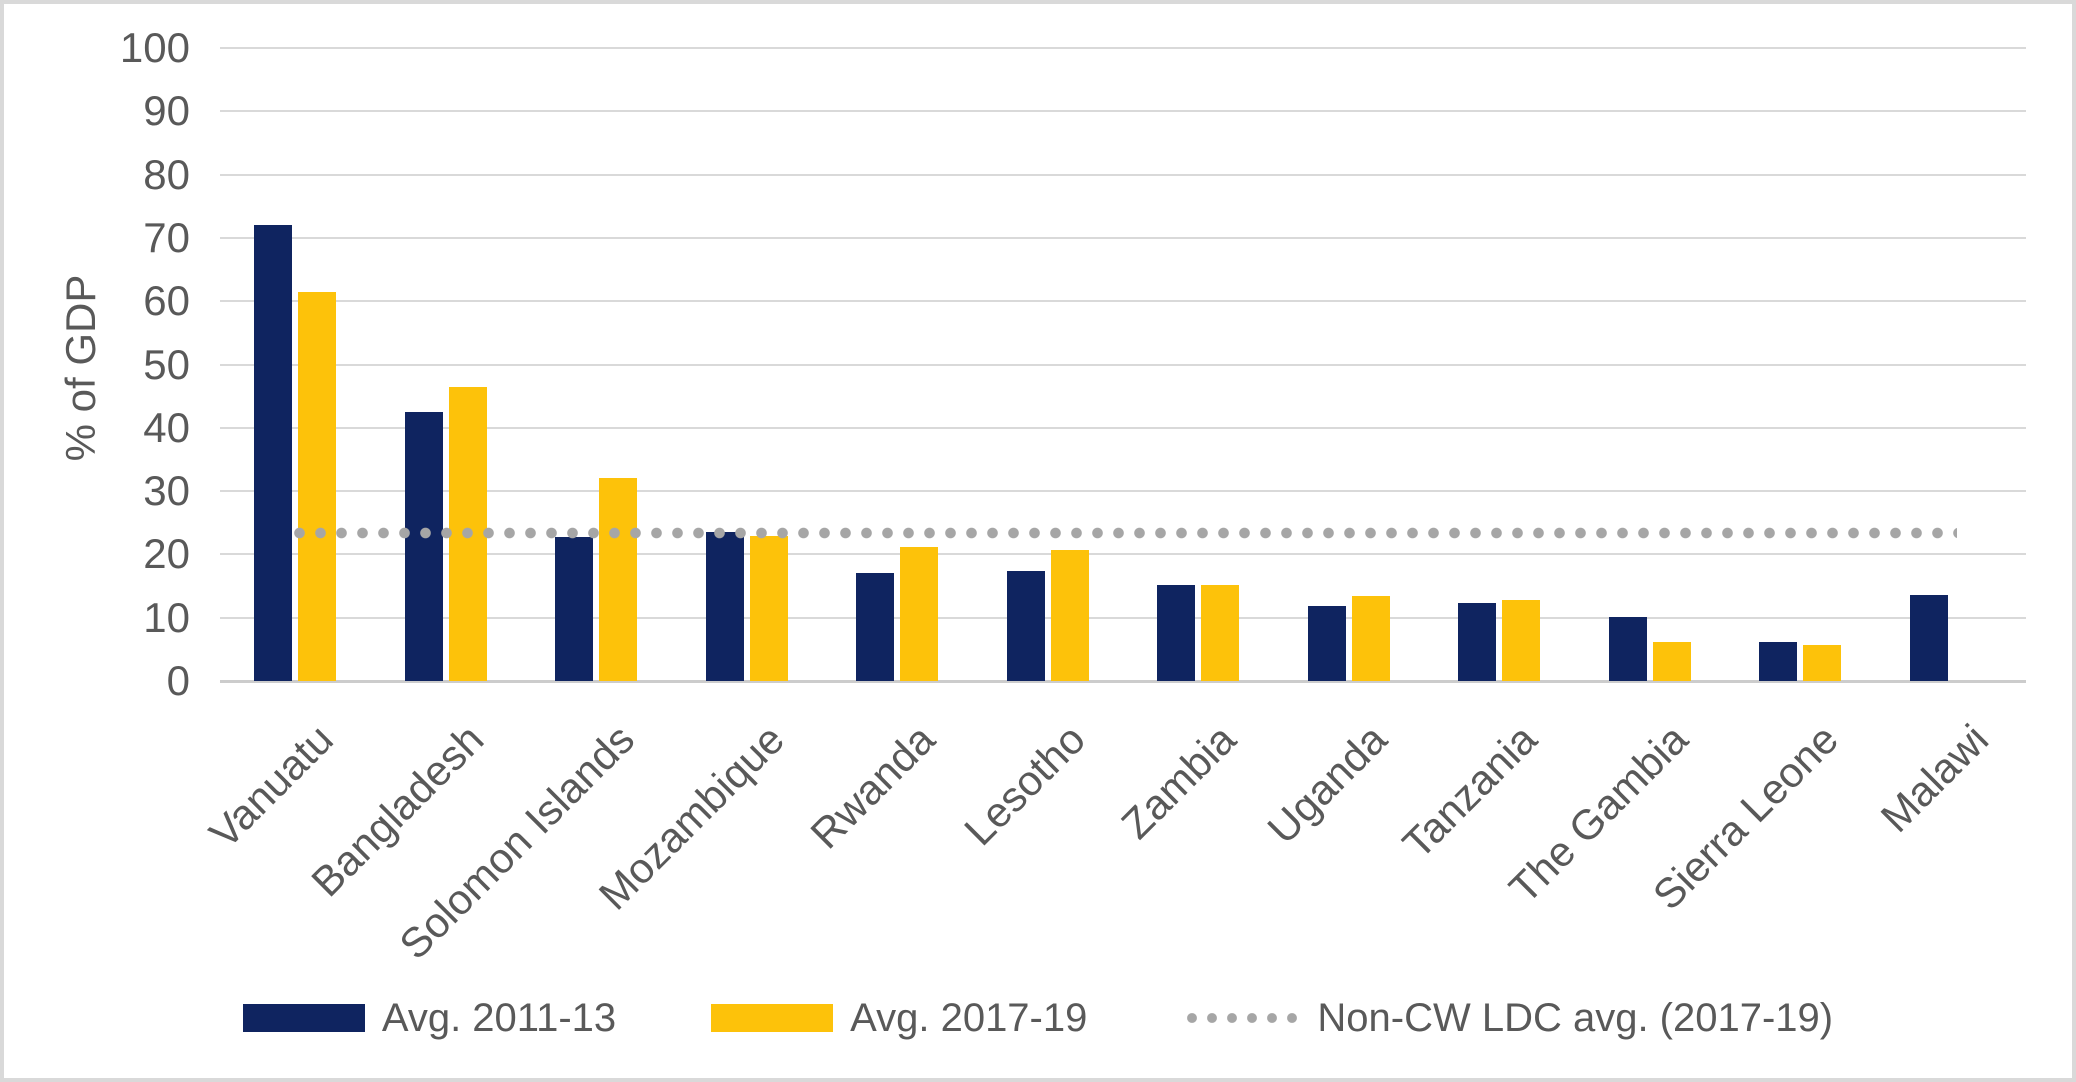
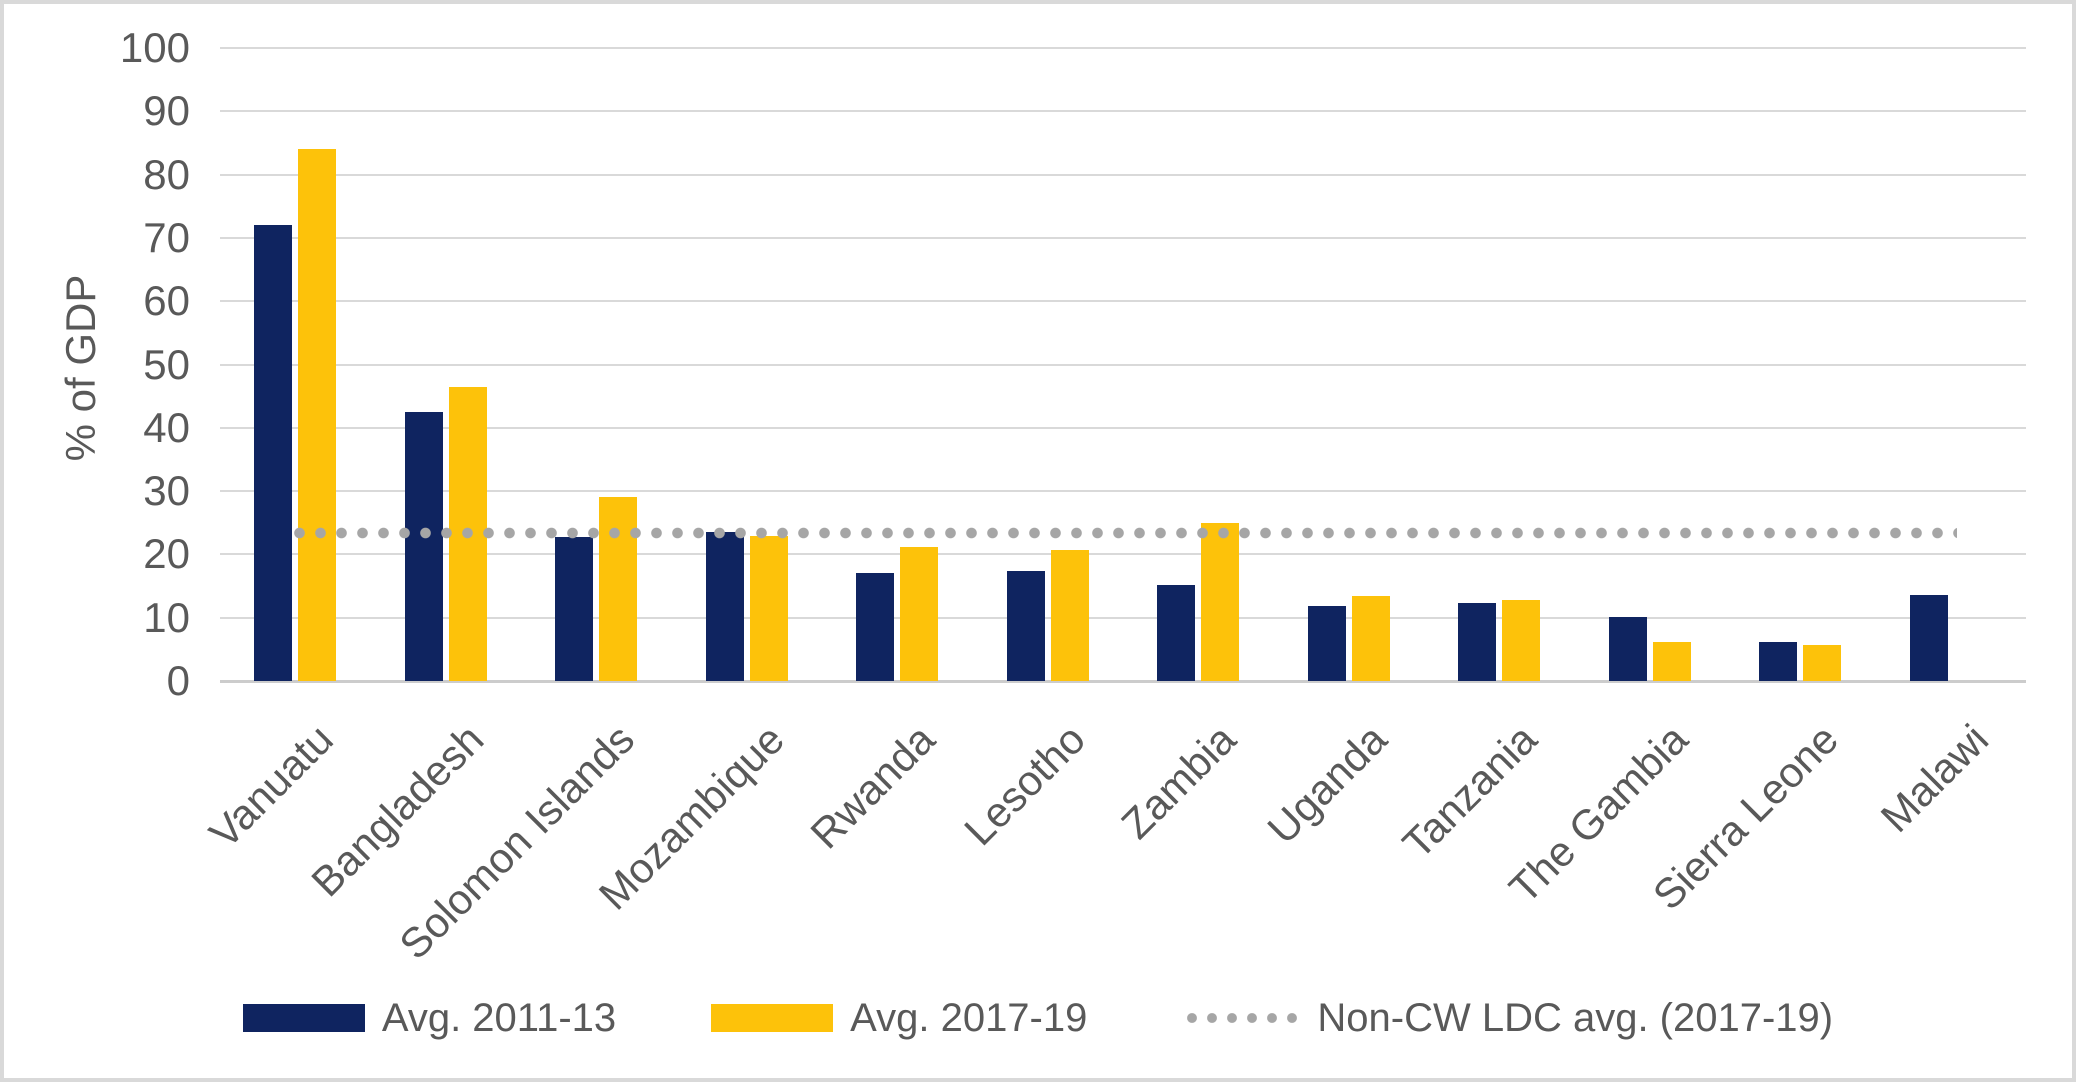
Avg. 2017-19/Vanuatu: 62 -> 84
Avg. 2017-19/Solomon Islands: 32 -> 29
Avg. 2017-19/Zambia: 15 -> 25
